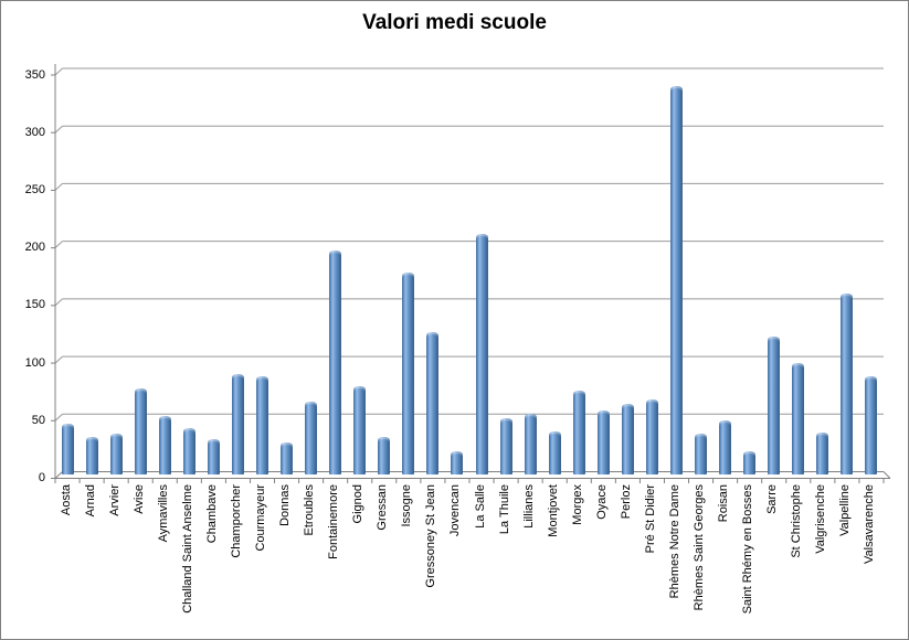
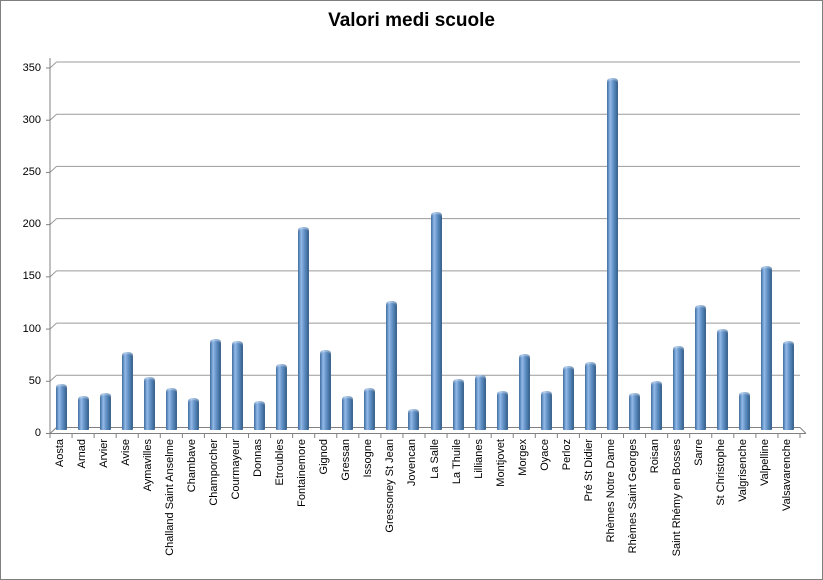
Issogne: 175 -> 40
Oyace: 56 -> 37
Saint Rhémy en Bosses: 20 -> 80
